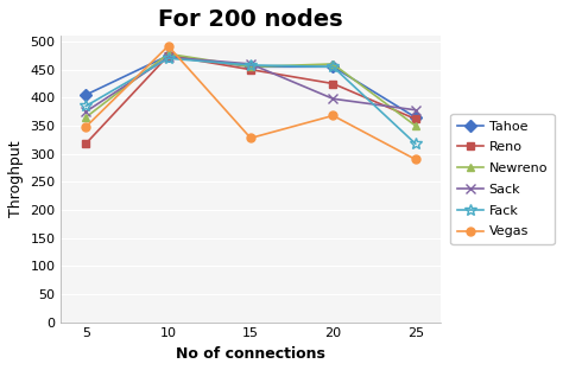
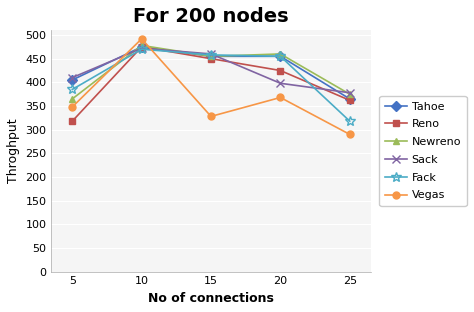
Sack/5: 375 -> 410
Newreno/25: 350 -> 375
